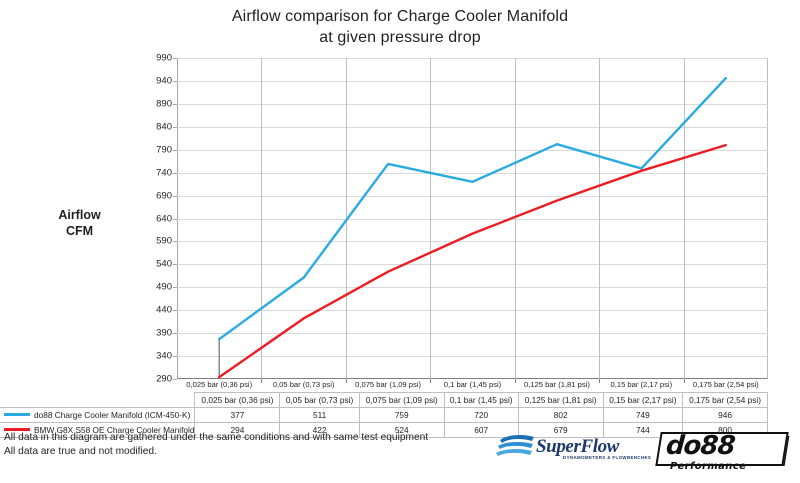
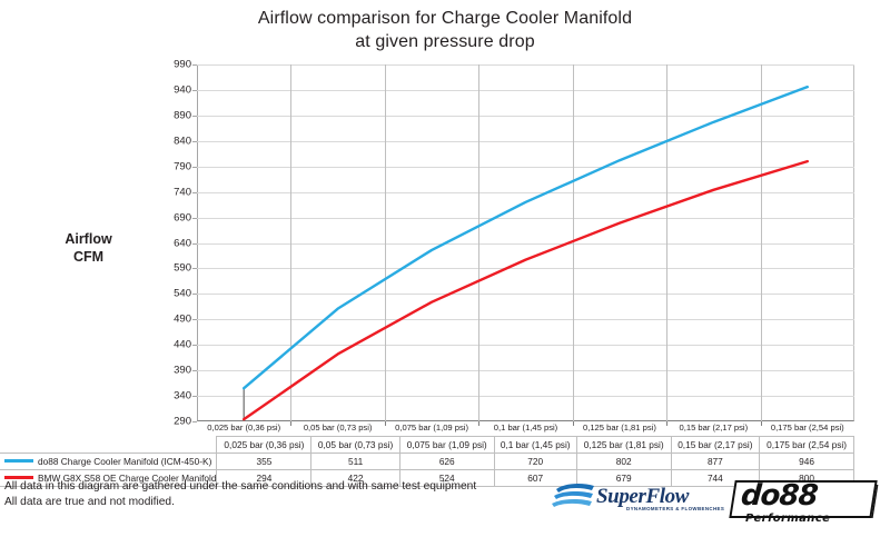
do88 Charge Cooler Manifold (ICM-450-K)/0,025 bar (0,36 psi): 377 -> 355
do88 Charge Cooler Manifold (ICM-450-K)/0,075 bar (1,09 psi): 759 -> 626
do88 Charge Cooler Manifold (ICM-450-K)/0,15 bar (2,17 psi): 749 -> 877
